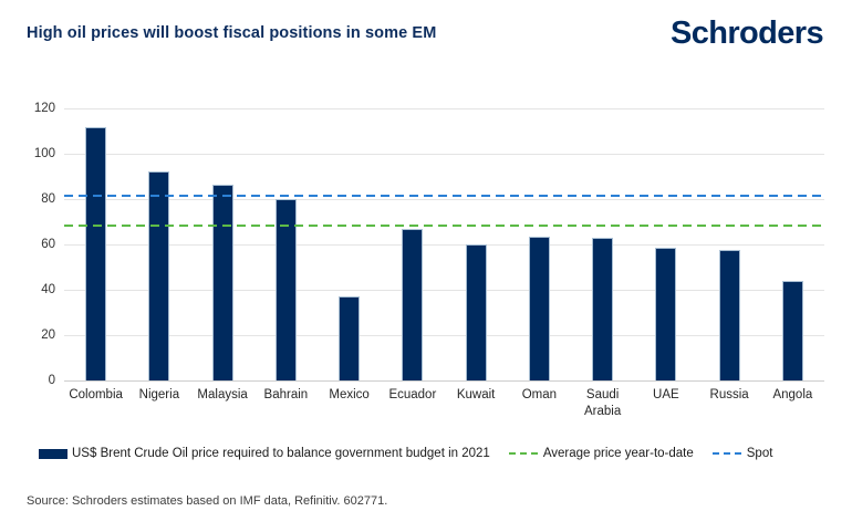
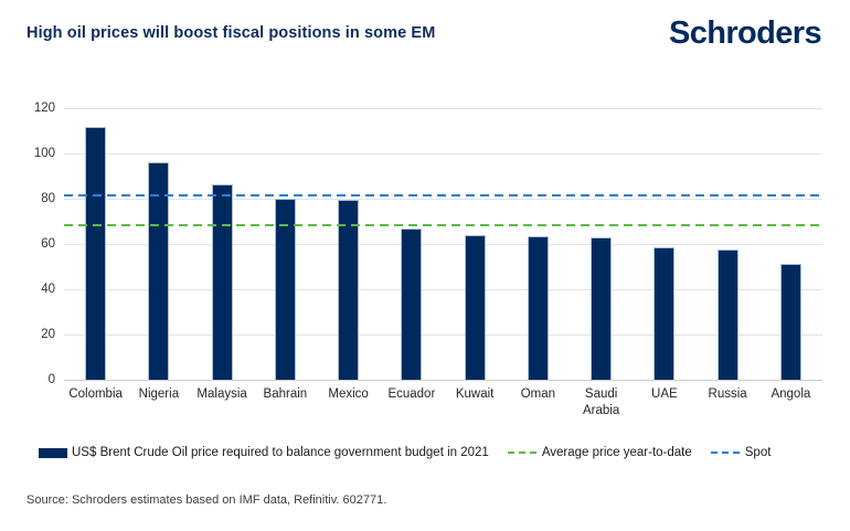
Nigeria: 92 -> 96
Mexico: 37 -> 80
Kuwait: 60 -> 64
Angola: 44 -> 51
